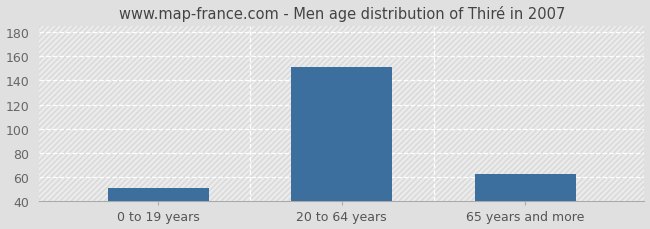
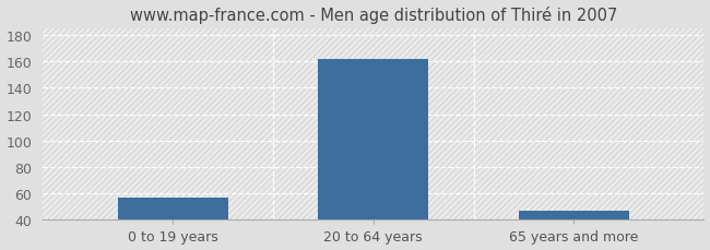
0 to 19 years: 51 -> 57
20 to 64 years: 151 -> 162
65 years and more: 63 -> 47
